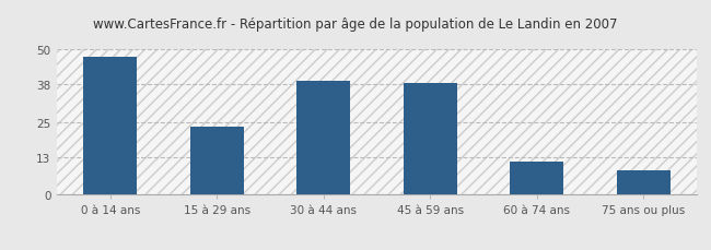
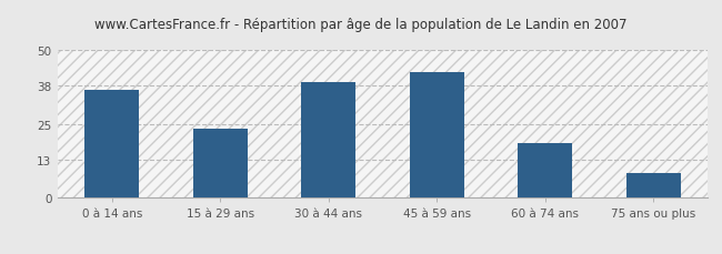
0 à 14 ans: 47.5 -> 36.5
45 à 59 ans: 38.5 -> 42.5
60 à 74 ans: 11.5 -> 18.5
